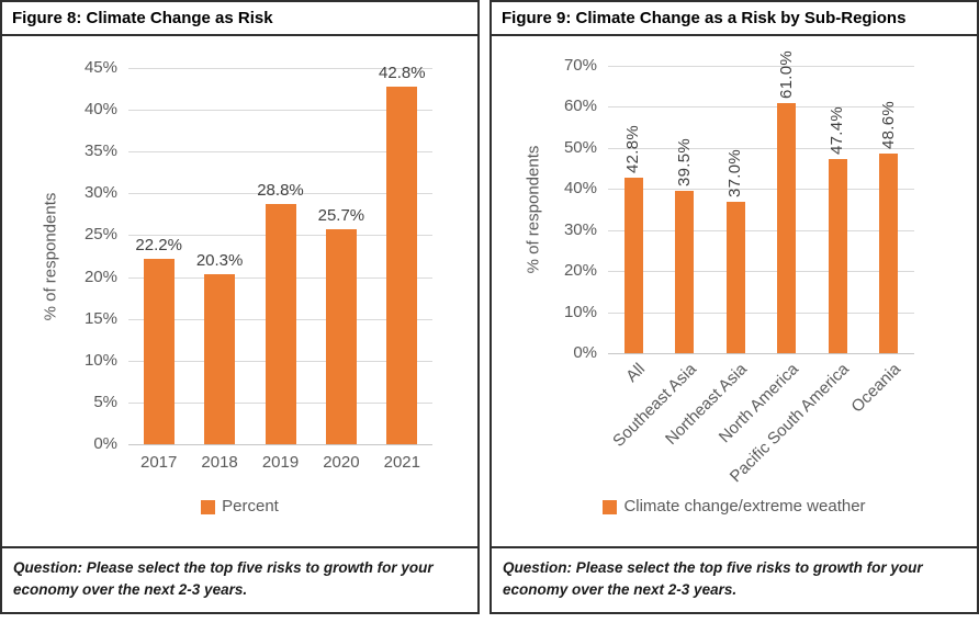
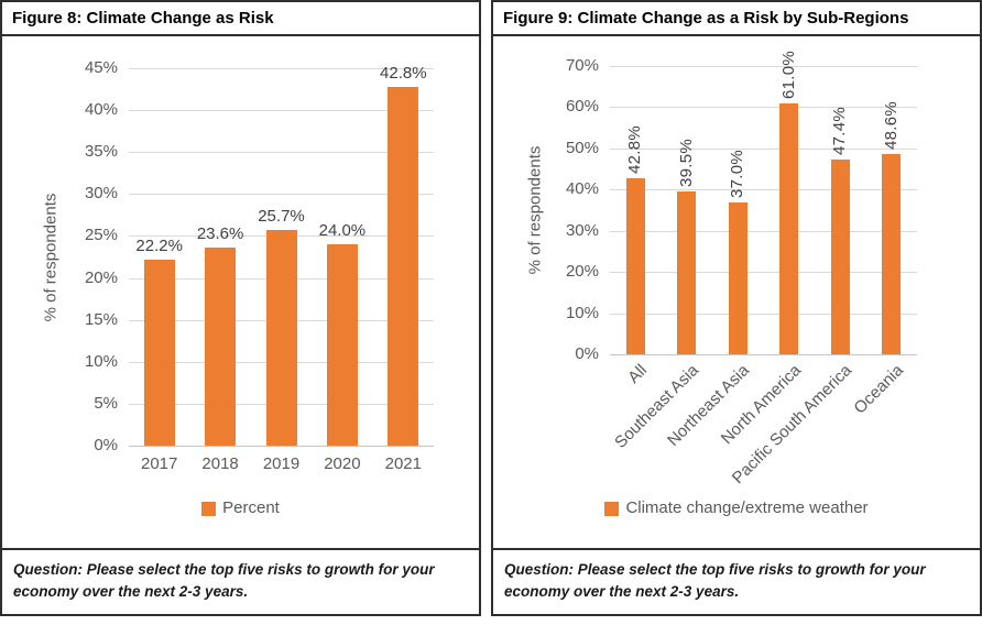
Figure 8: Climate Change as Risk/2018: 20.3% -> 23.6%
Figure 8: Climate Change as Risk/2019: 28.8% -> 25.7%
Figure 8: Climate Change as Risk/2020: 25.7% -> 24.0%
